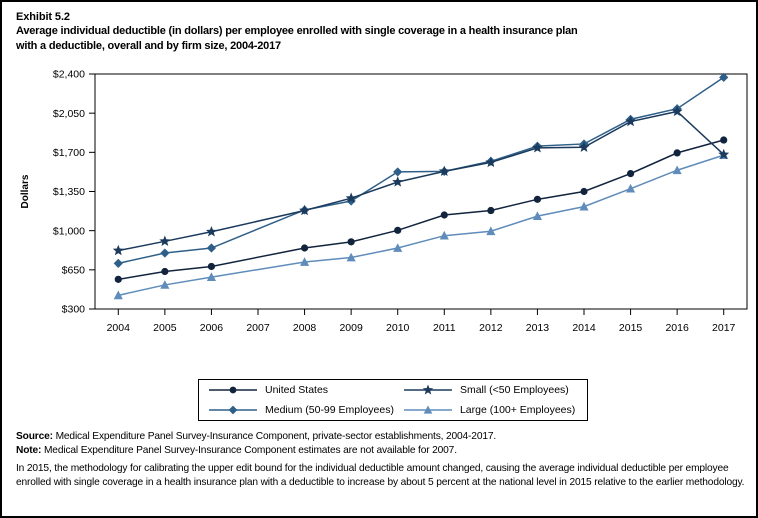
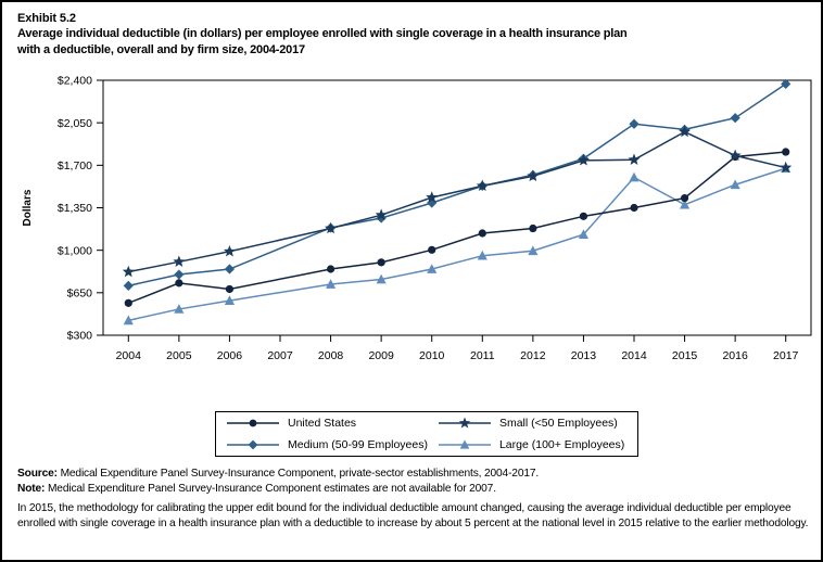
United States/2005: $640 -> $730
Medium (50-99 Employees)/2010: $1520 -> $1390
Medium (50-99 Employees)/2014: $1780 -> $2040
Large (100+ Employees)/2014: $1220 -> $1600
United States/2015: $1510 -> $1430
United States/2016: $1700 -> $1770
Small (<50 Employees)/2016: $2060 -> $1780
